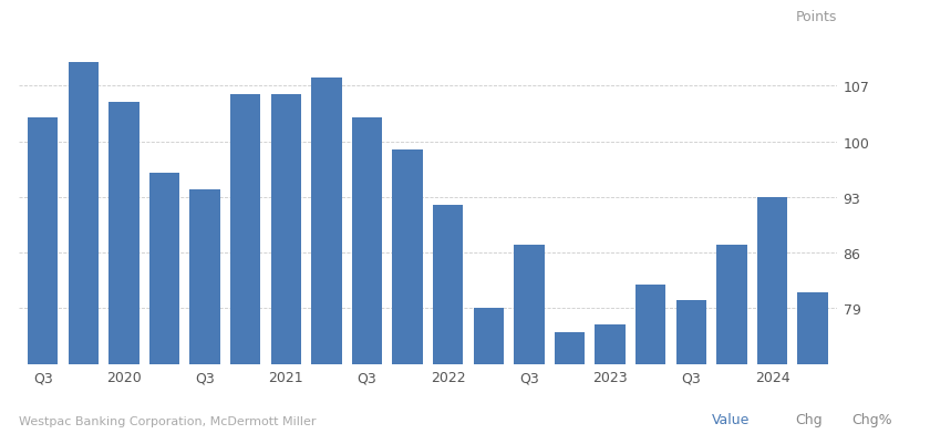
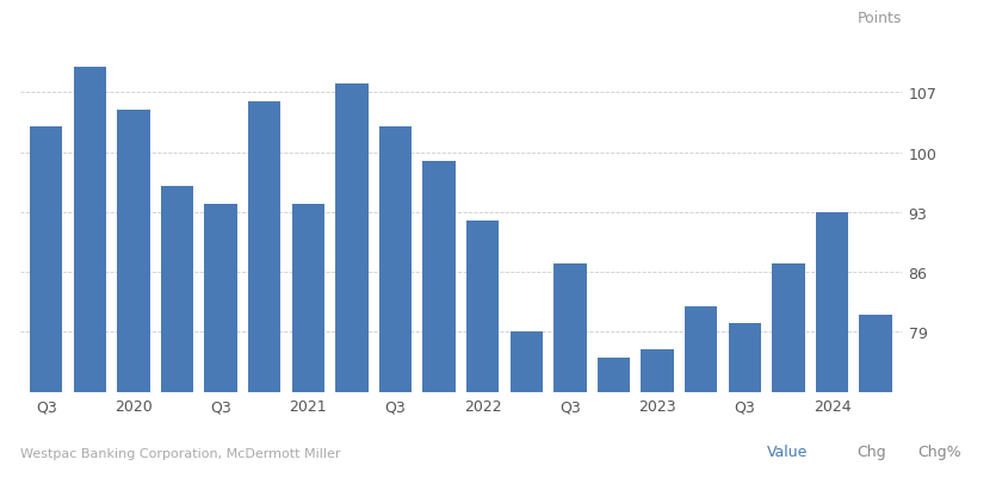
2021: 106 -> 94
